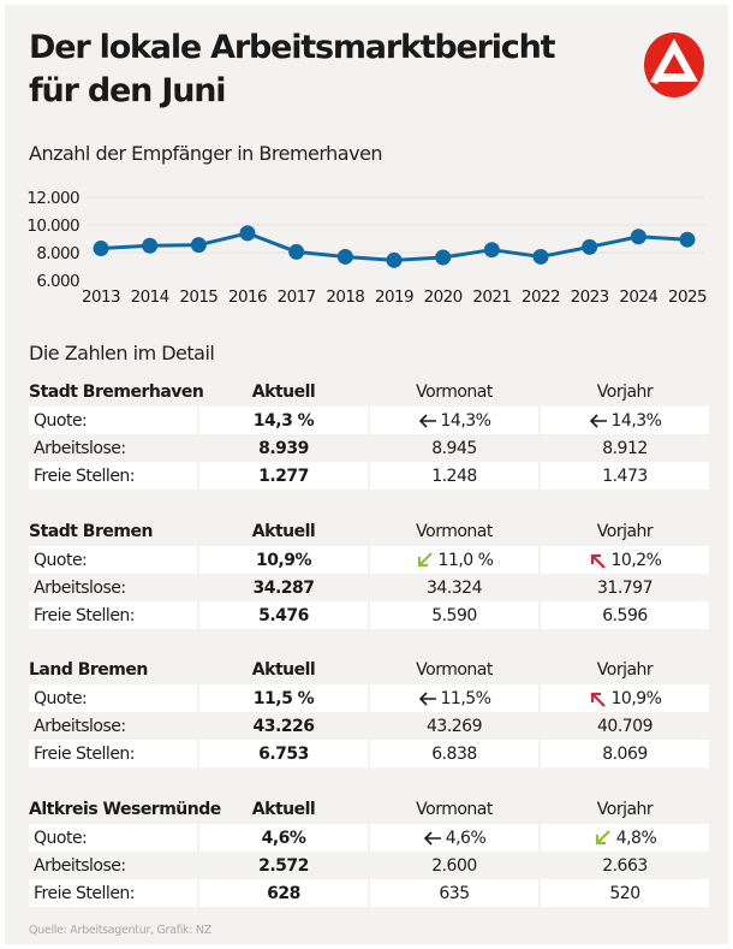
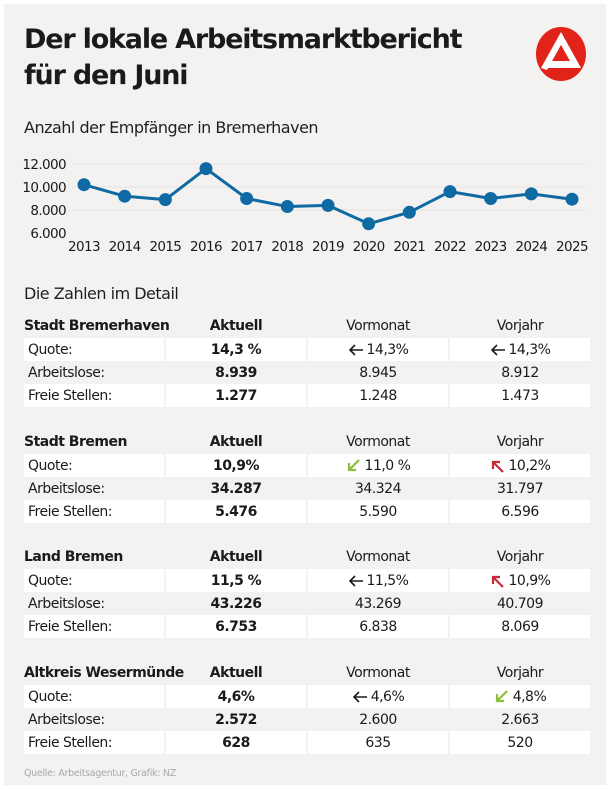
2013: 8300 -> 10200
2014: 8500 -> 9200
2015: 8600 -> 8900
2016: 9400 -> 11600
2017: 8000 -> 9000
2018: 7700 -> 8300
2019: 7400 -> 8400
2020: 7600 -> 6800
2021: 8200 -> 7800
2022: 7700 -> 9600
2023: 8400 -> 9000
2024: 9200 -> 9400
